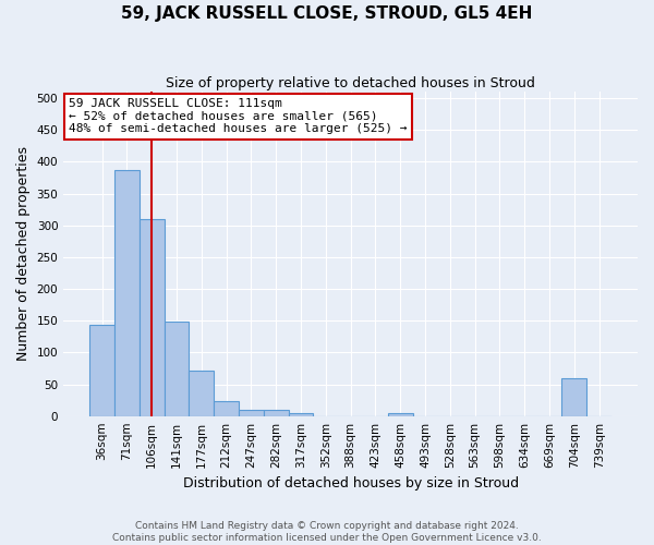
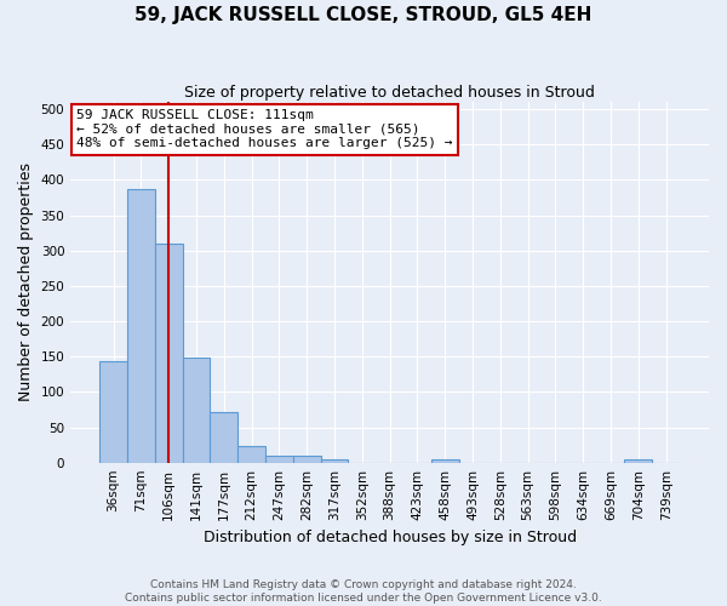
704sqm: 60 -> 4
